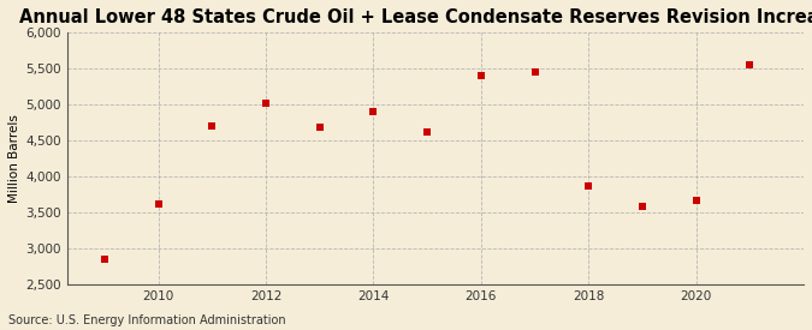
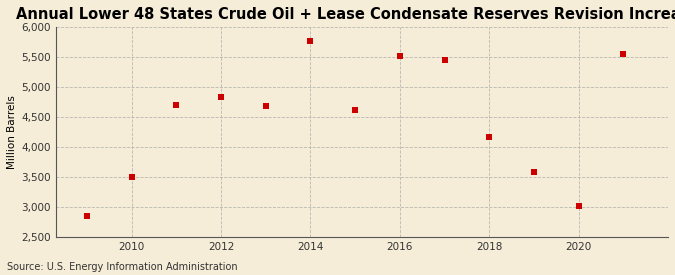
2010: 3,620 -> 3,500
2012: 5,020 -> 4,830
2014: 4,900 -> 5,770
2016: 5,400 -> 5,520
2018: 3,860 -> 4,170
2020: 3,660 -> 3,020
